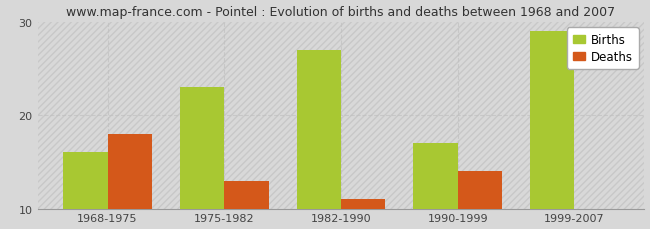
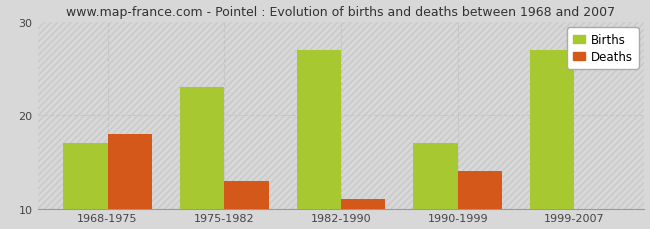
Births/1968-1975: 16 -> 17
Births/1999-2007: 29 -> 27
